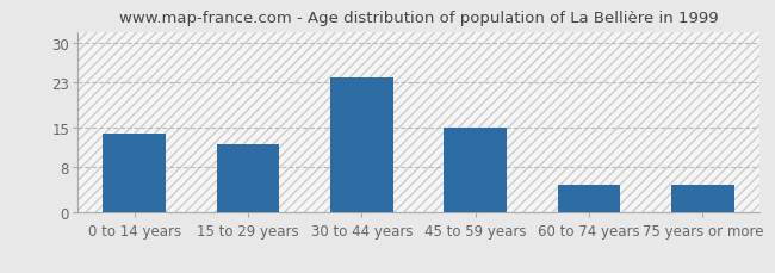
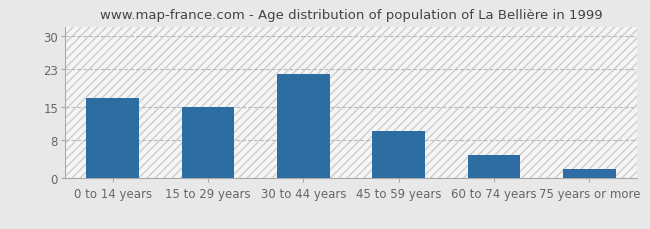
0 to 14 years: 14 -> 17
15 to 29 years: 12 -> 15
30 to 44 years: 24 -> 22
45 to 59 years: 15 -> 10
75 years or more: 5 -> 2
